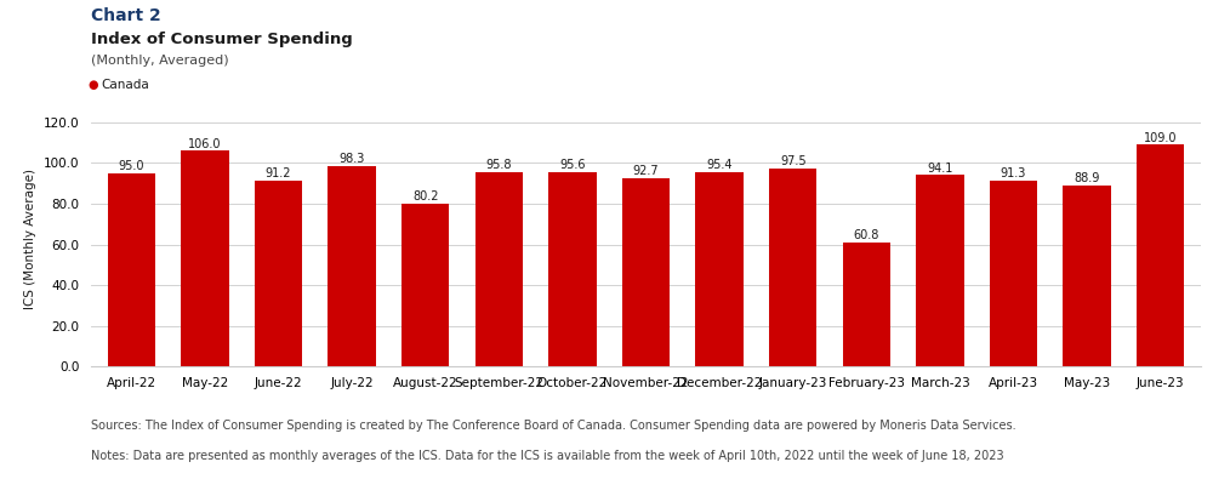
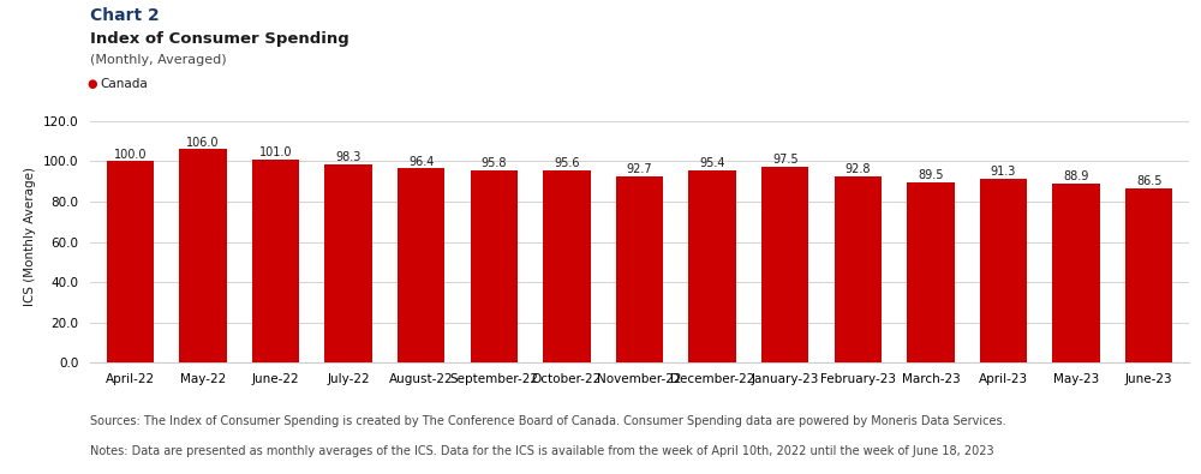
April-22: 95.0 -> 100.0
June-22: 91.2 -> 101.0
August-22: 80.2 -> 96.4
February-23: 60.8 -> 92.8
March-23: 94.1 -> 89.5
June-23: 109.0 -> 86.5
